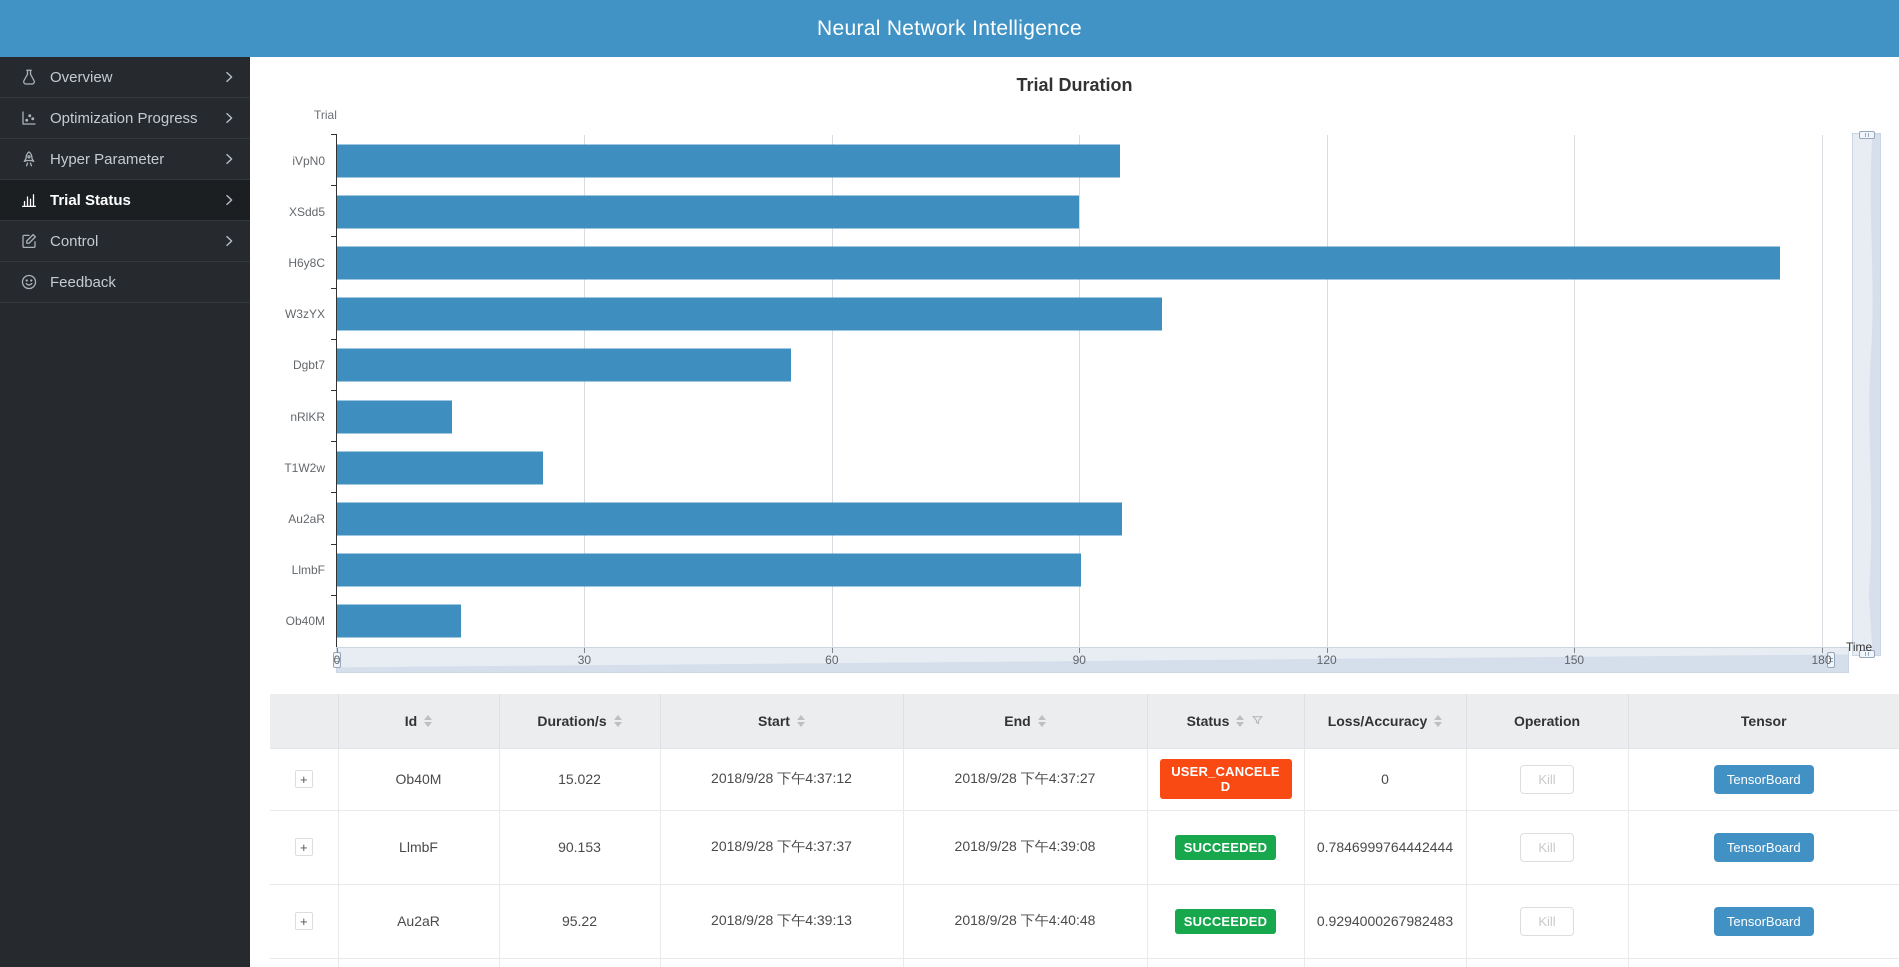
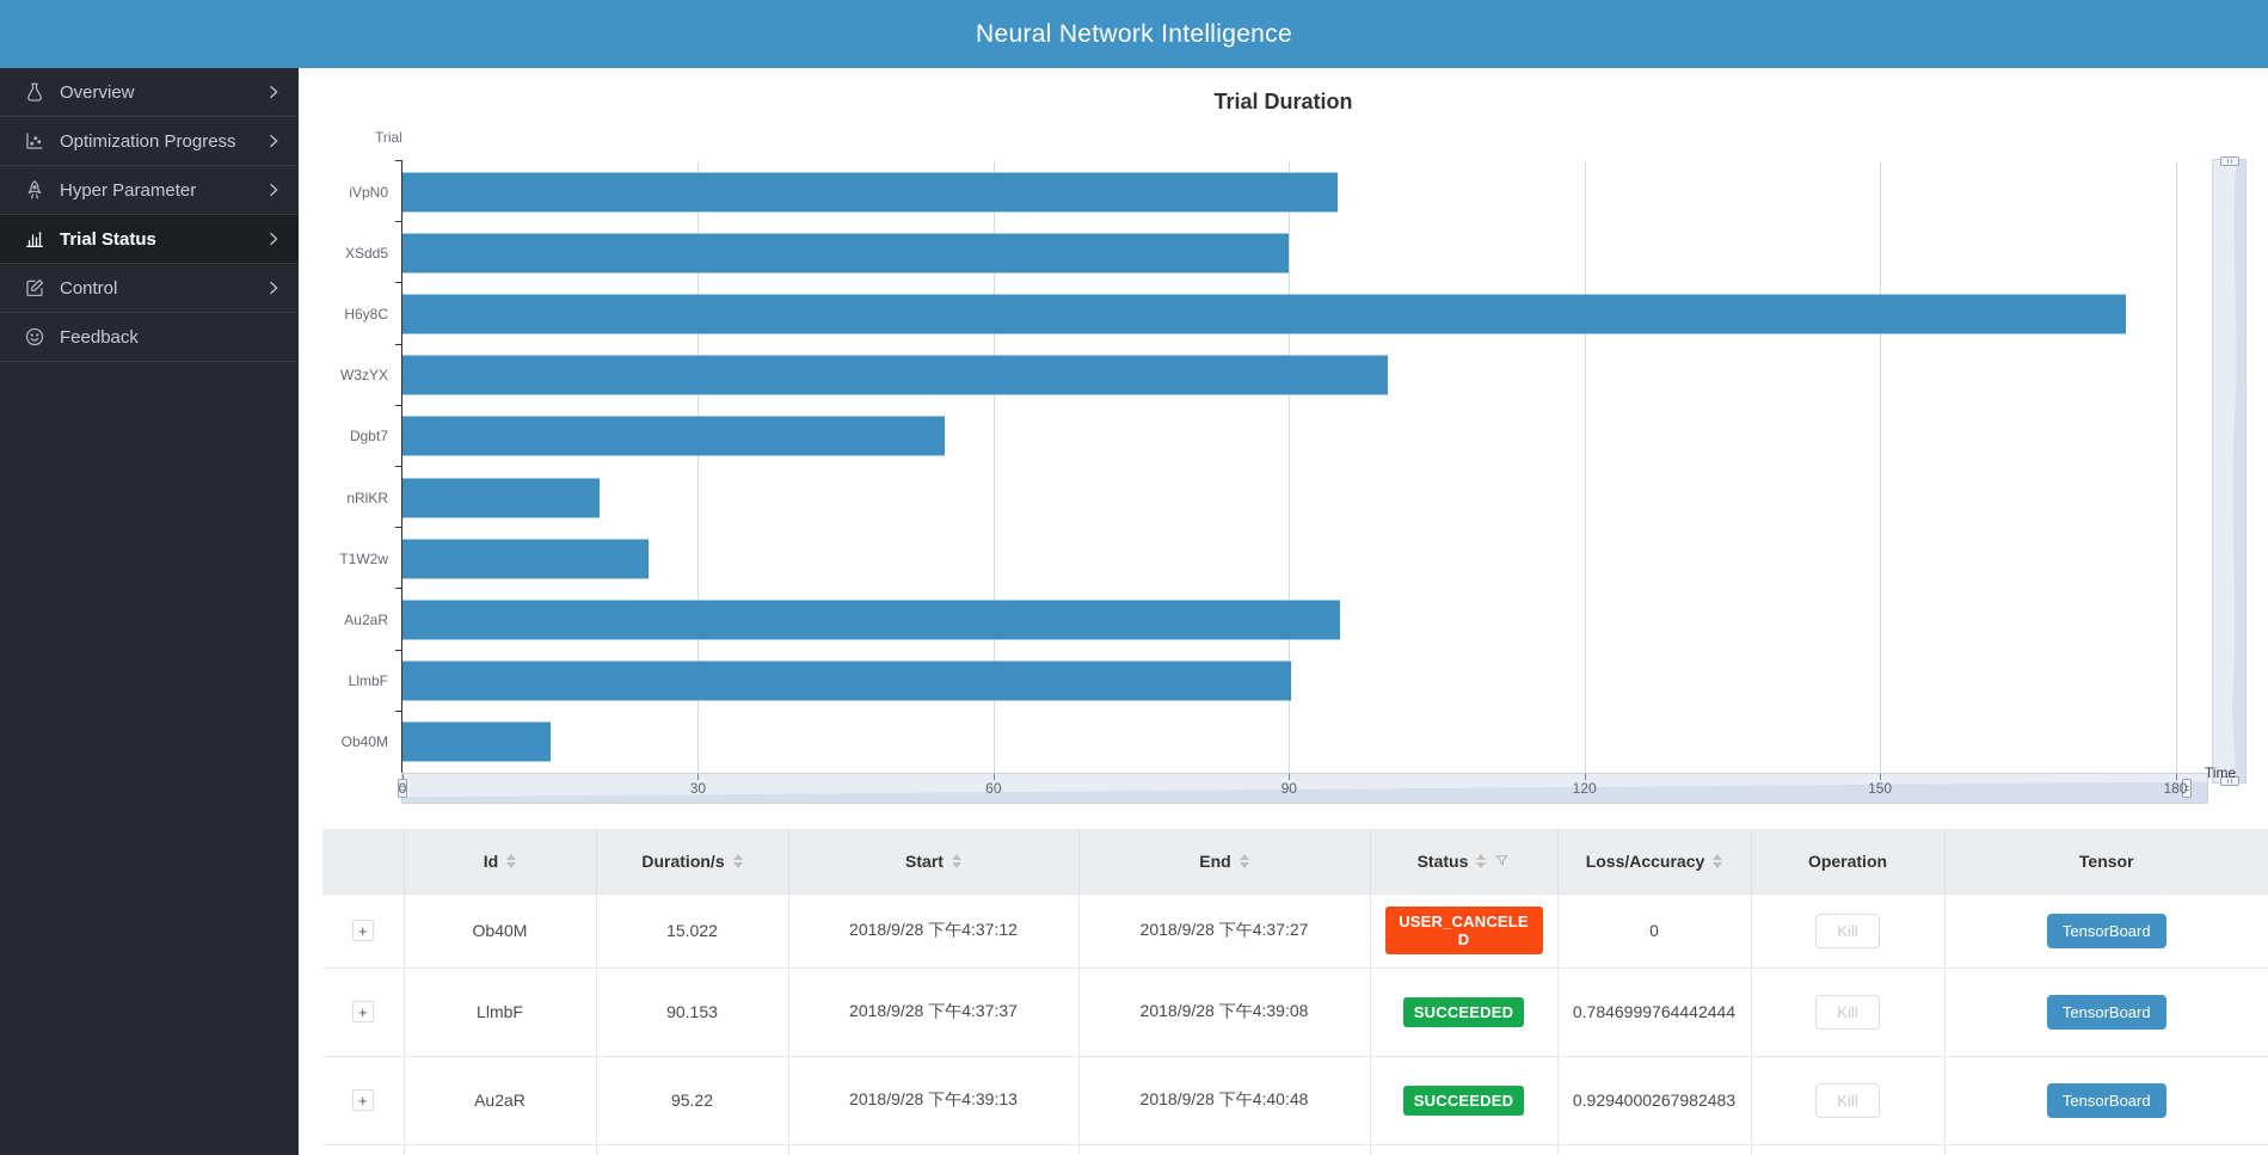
nRlKR: 14 -> 20
